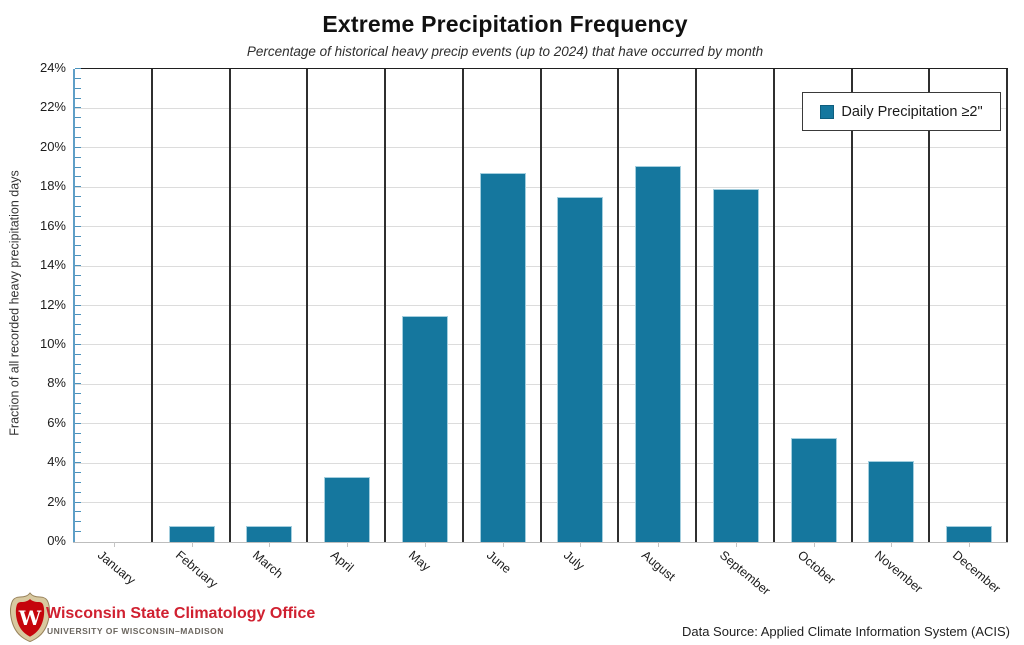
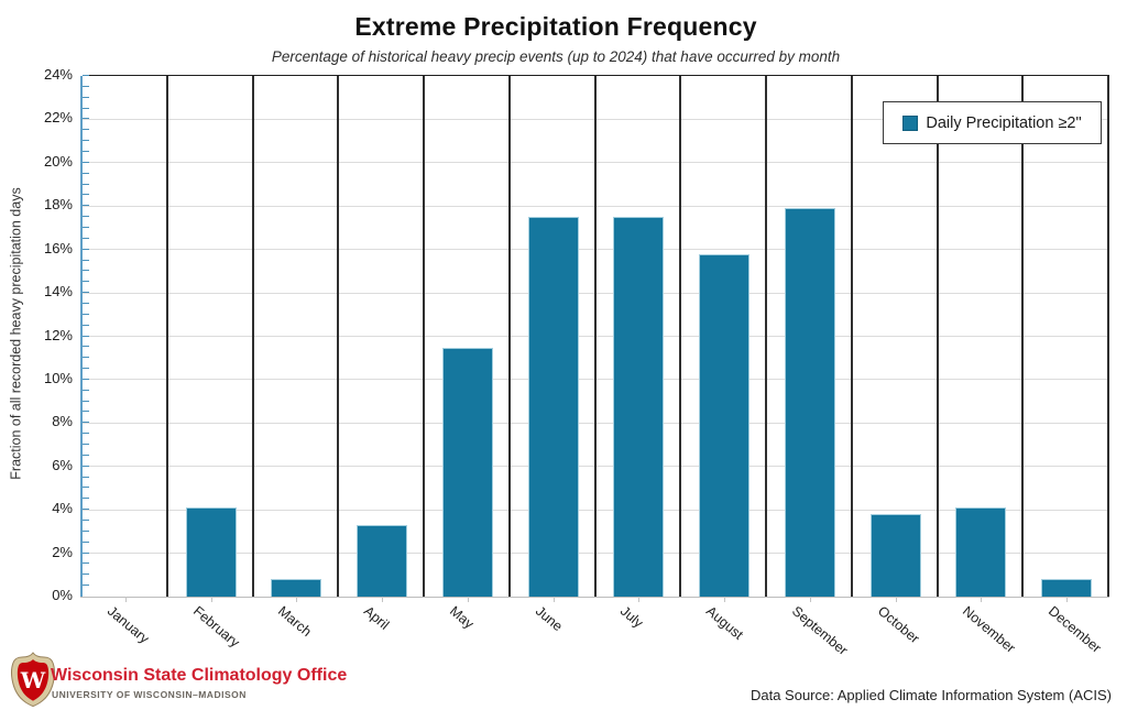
February: 0.8% -> 4.1%
June: 18.7% -> 17.5%
August: 19.1% -> 15.8%
October: 5.3% -> 3.8%
